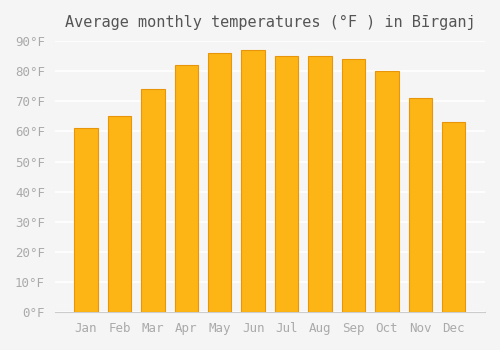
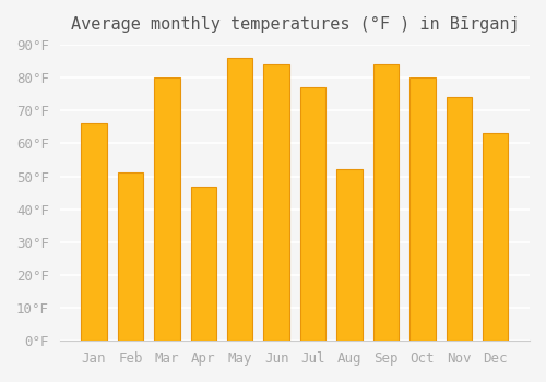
Jan: 61°F -> 66°F
Feb: 65°F -> 51°F
Mar: 74°F -> 80°F
Apr: 82°F -> 47°F
Jun: 87°F -> 84°F
Jul: 85°F -> 77°F
Aug: 85°F -> 52°F
Nov: 71°F -> 74°F
